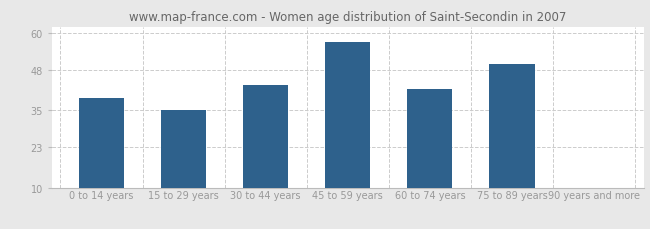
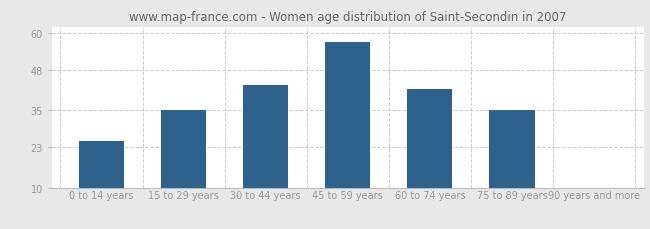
0 to 14 years: 39 -> 25
75 to 89 years: 50 -> 35
